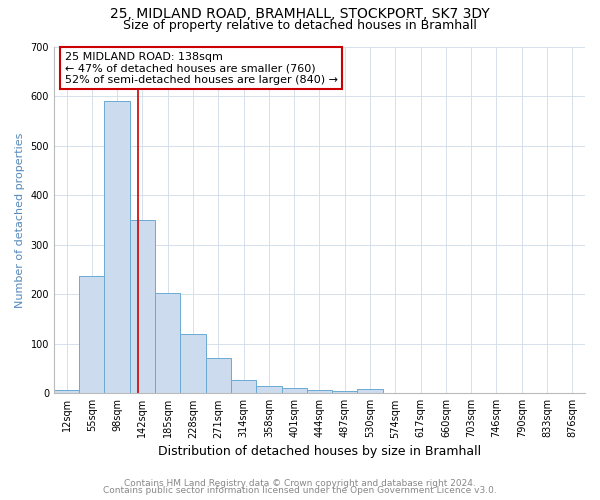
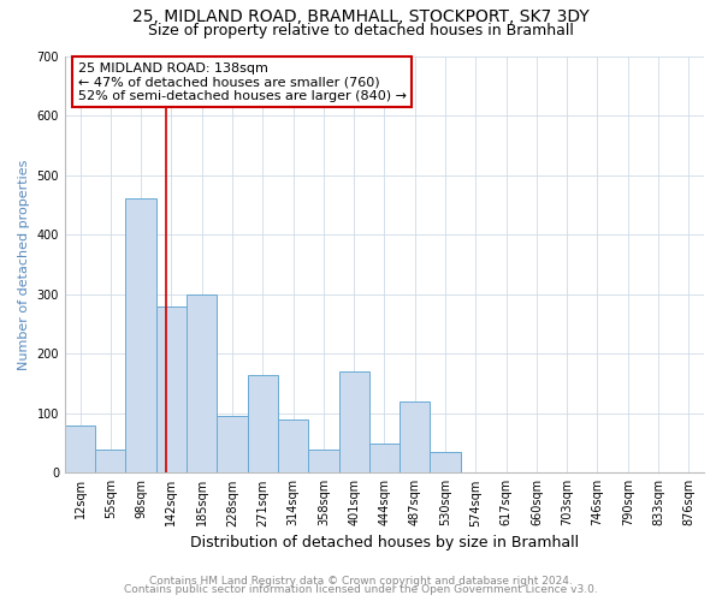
12sqm: 7 -> 80
55sqm: 236 -> 40
98sqm: 590 -> 460
142sqm: 350 -> 280
185sqm: 202 -> 300
228sqm: 119 -> 95
271sqm: 72 -> 165
314sqm: 26 -> 90
358sqm: 15 -> 40
401sqm: 10 -> 170
444sqm: 6 -> 50
487sqm: 5 -> 120
530sqm: 8 -> 35
